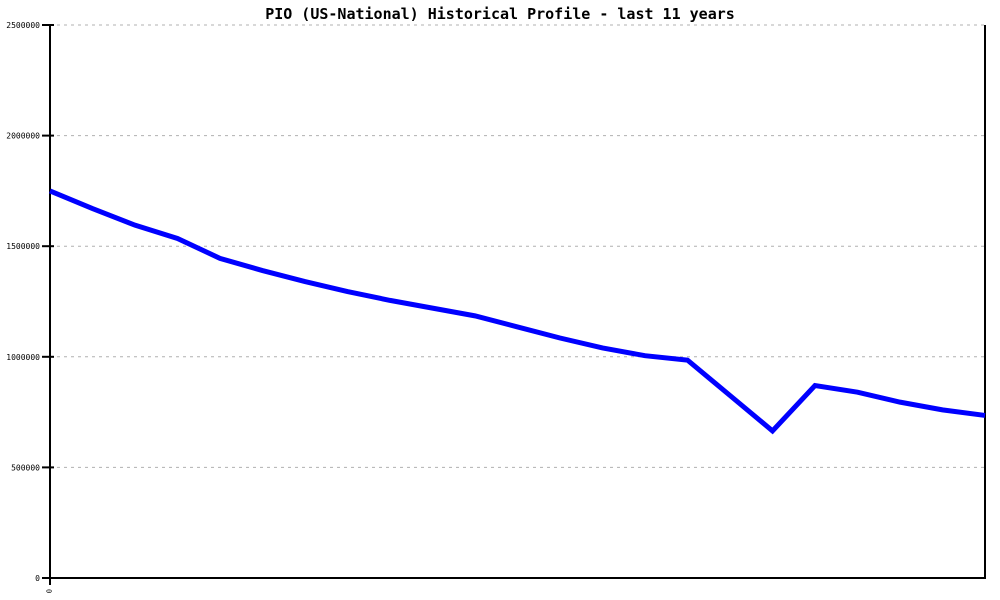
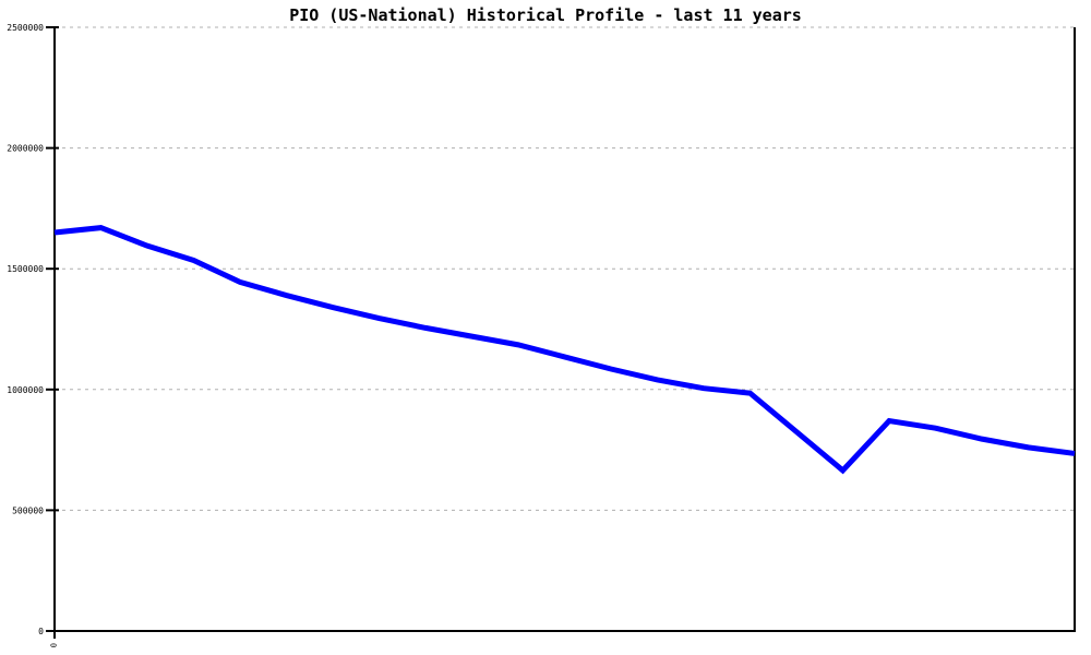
0: 1750000 -> 1650000
